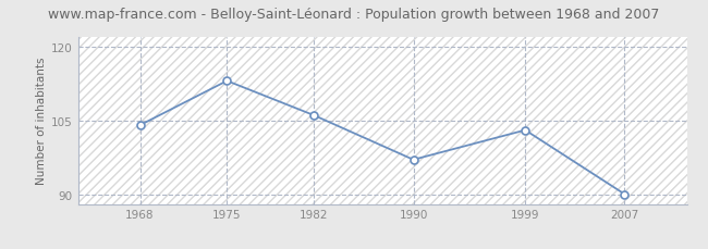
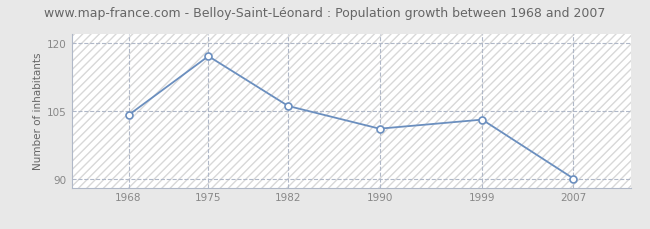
1975: 113 -> 117
1990: 97 -> 101
